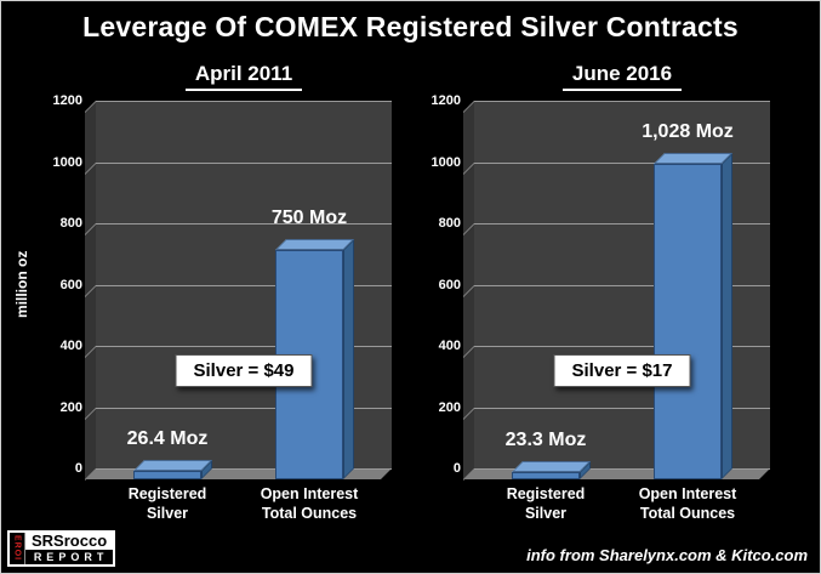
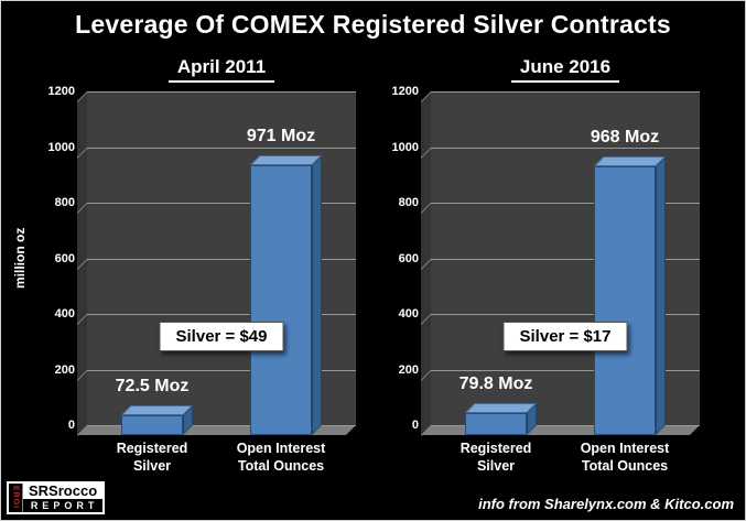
April 2011/Registered Silver: 26.4 -> 72.5
April 2011/Open Interest Total Ounces: 750 -> 971
June 2016/Registered Silver: 23.3 -> 79.8
June 2016/Open Interest Total Ounces: 1,028 -> 968
